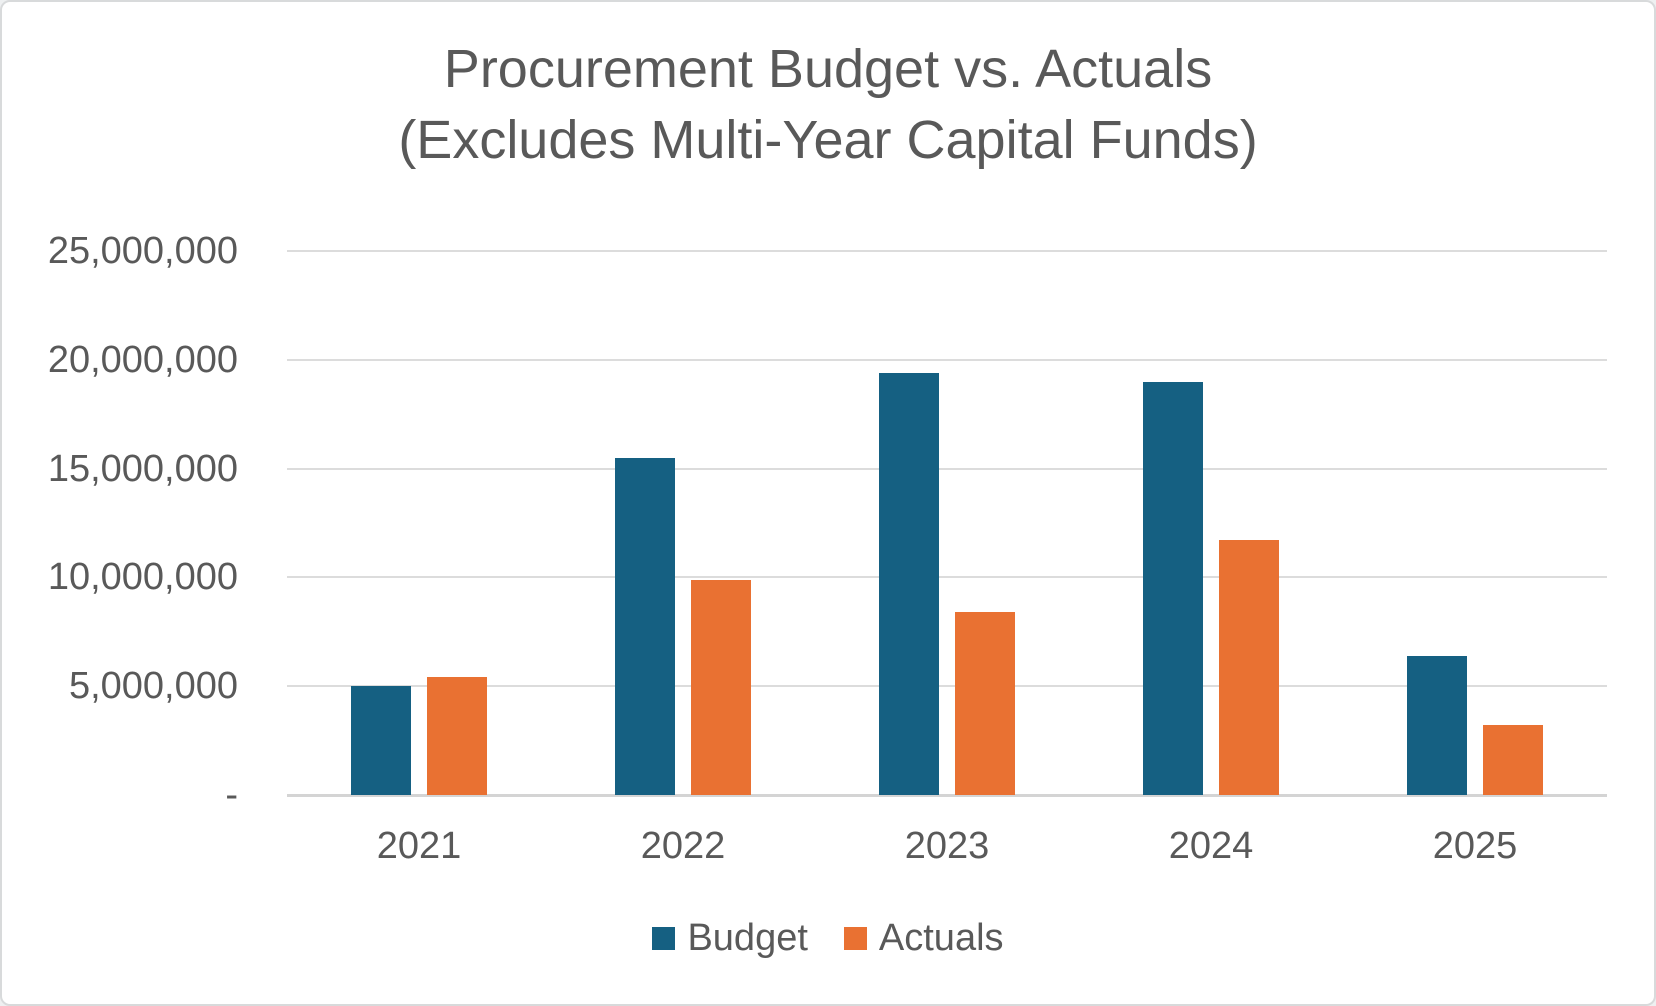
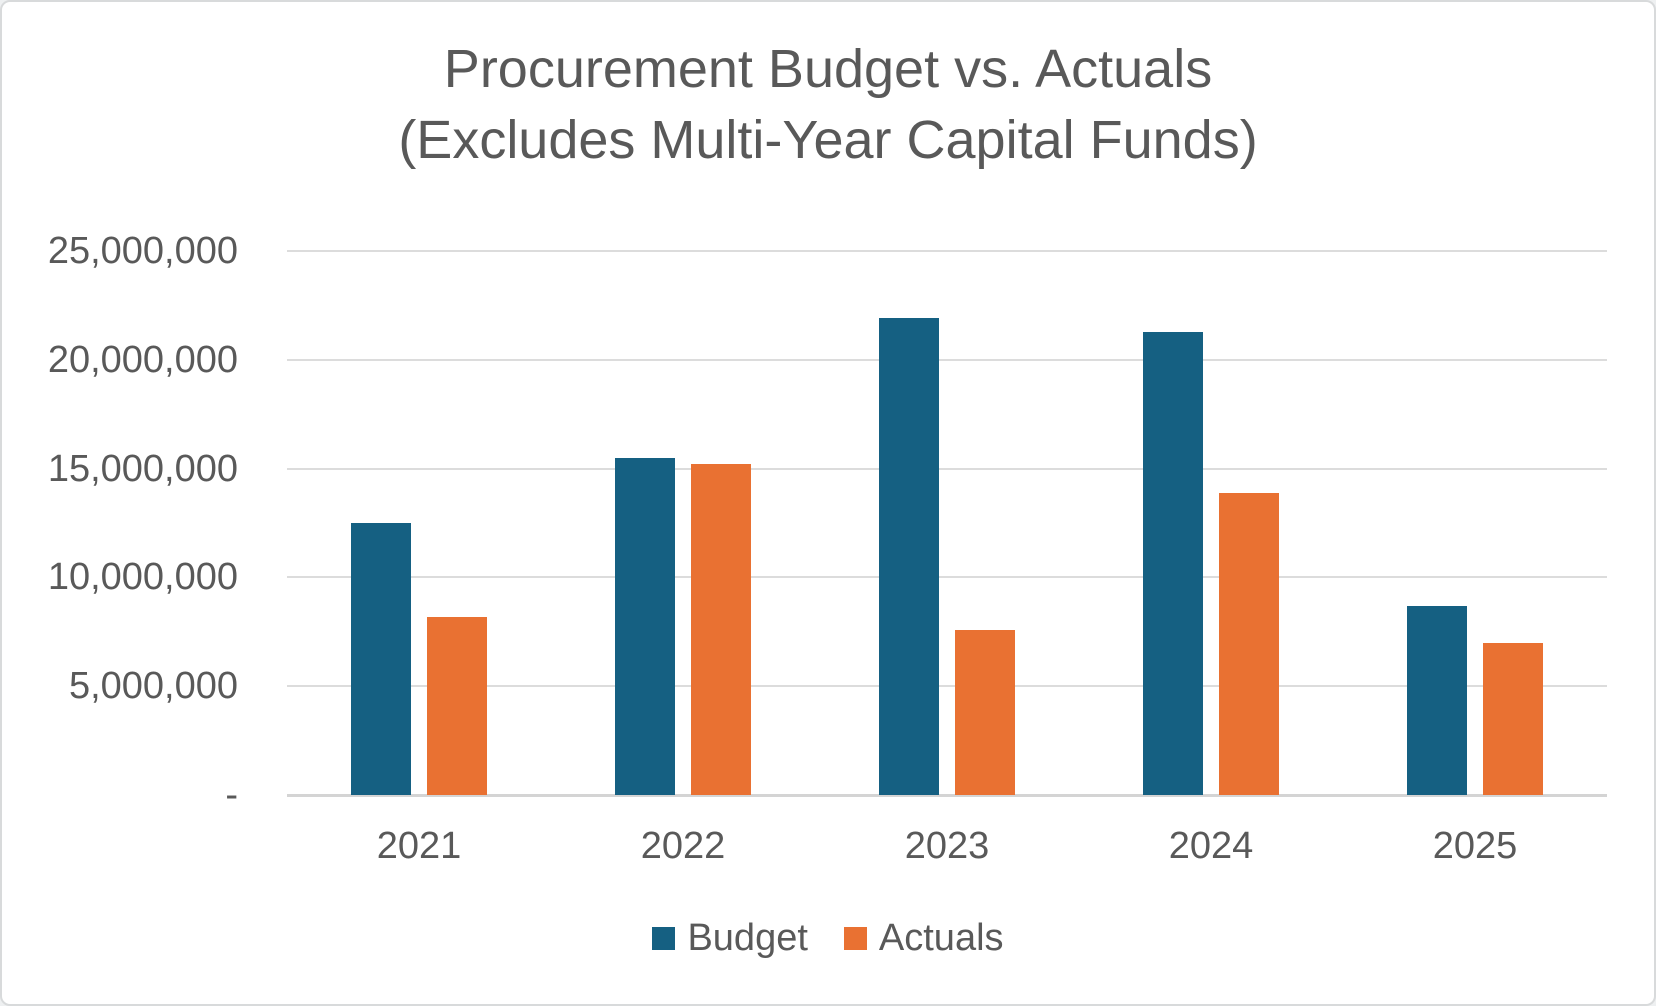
Budget/2021: 5000000 -> 12500000
Actuals/2021: 5400000 -> 8200000
Actuals/2022: 9900000 -> 15200000
Budget/2023: 19400000 -> 21900000
Actuals/2023: 8400000 -> 7600000
Budget/2024: 19000000 -> 21300000
Actuals/2024: 11700000 -> 13900000
Budget/2025: 6400000 -> 8700000
Actuals/2025: 3200000 -> 7000000
